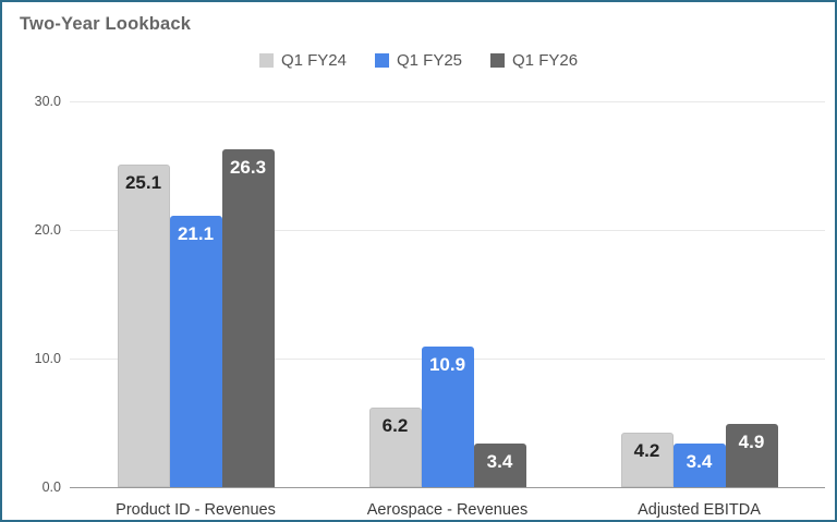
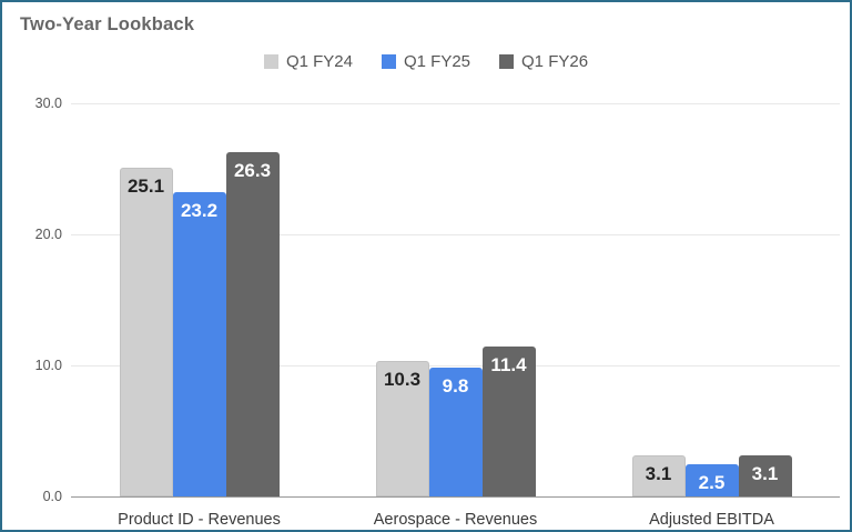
Q1 FY25/Product ID - Revenues: 21.1 -> 23.2
Q1 FY24/Aerospace - Revenues: 6.2 -> 10.3
Q1 FY25/Aerospace - Revenues: 10.9 -> 9.8
Q1 FY26/Aerospace - Revenues: 3.4 -> 11.4
Q1 FY24/Adjusted EBITDA: 4.2 -> 3.1
Q1 FY25/Adjusted EBITDA: 3.4 -> 2.5
Q1 FY26/Adjusted EBITDA: 4.9 -> 3.1
